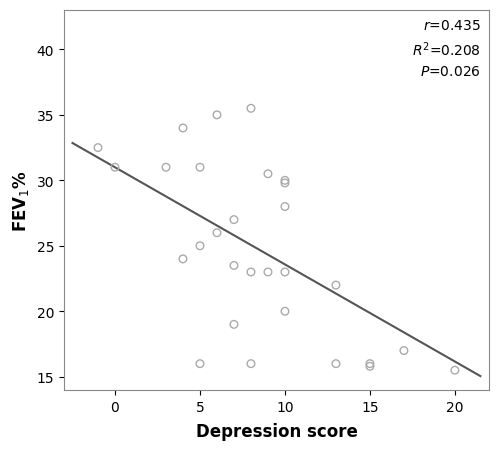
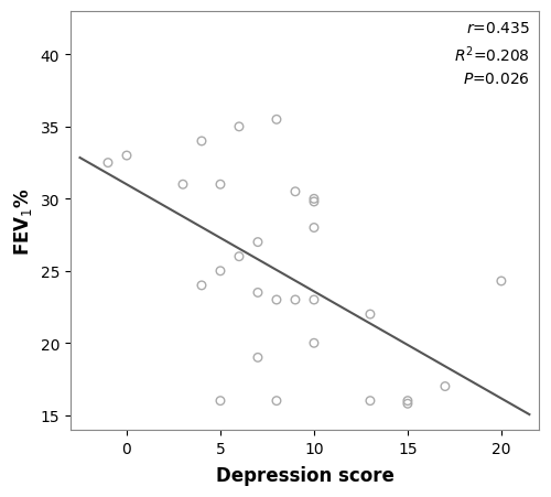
0: 31.0 -> 33.0
20: 15.5 -> 24.3
